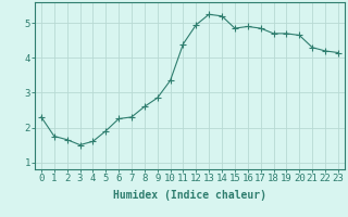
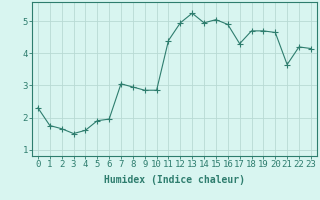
6: 2.25 -> 1.95
7: 2.30 -> 3.05
8: 2.60 -> 2.95
10: 3.35 -> 2.85
14: 5.20 -> 4.95
15: 4.85 -> 5.05
17: 4.85 -> 4.30
21: 4.30 -> 3.65
